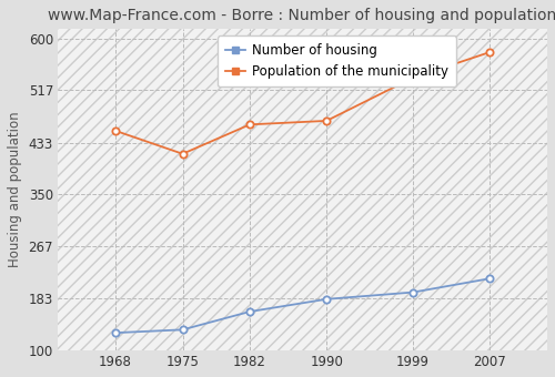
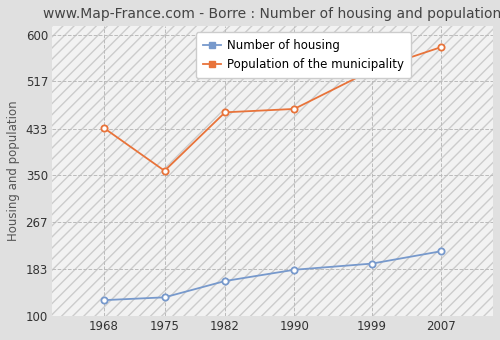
Population of the municipality/1968: 452 -> 434
Population of the municipality/1975: 415 -> 358
